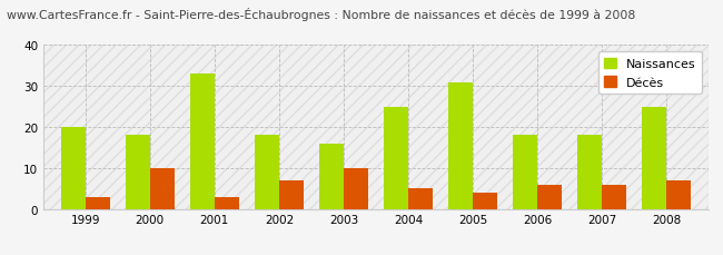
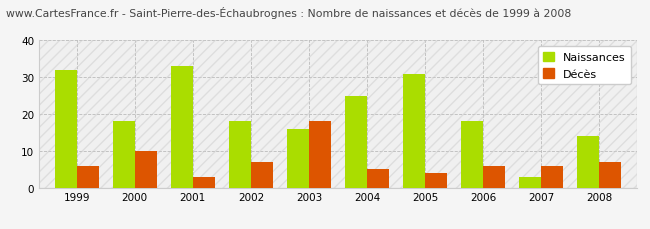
Naissances/1999: 20 -> 32
Décès/1999: 3 -> 6
Décès/2003: 10 -> 18
Naissances/2007: 18 -> 3
Naissances/2008: 25 -> 14
